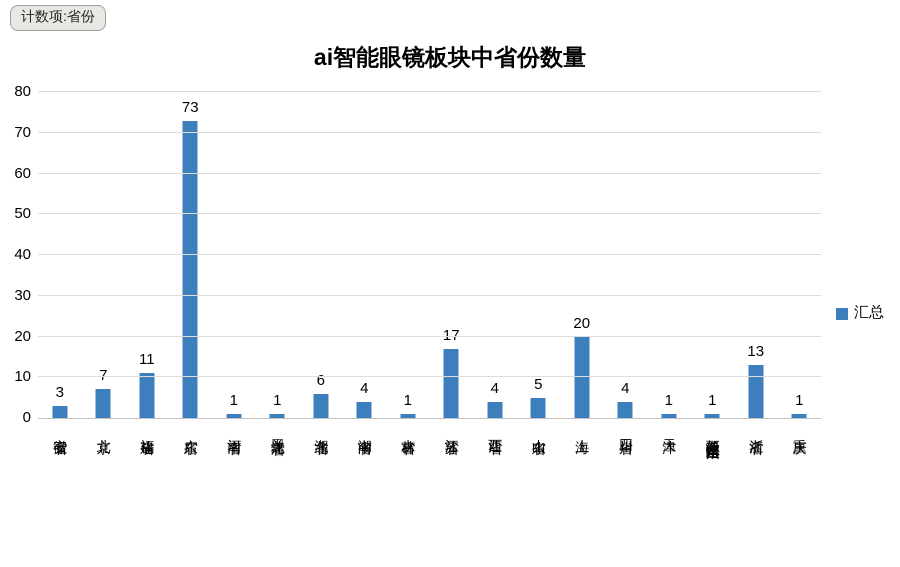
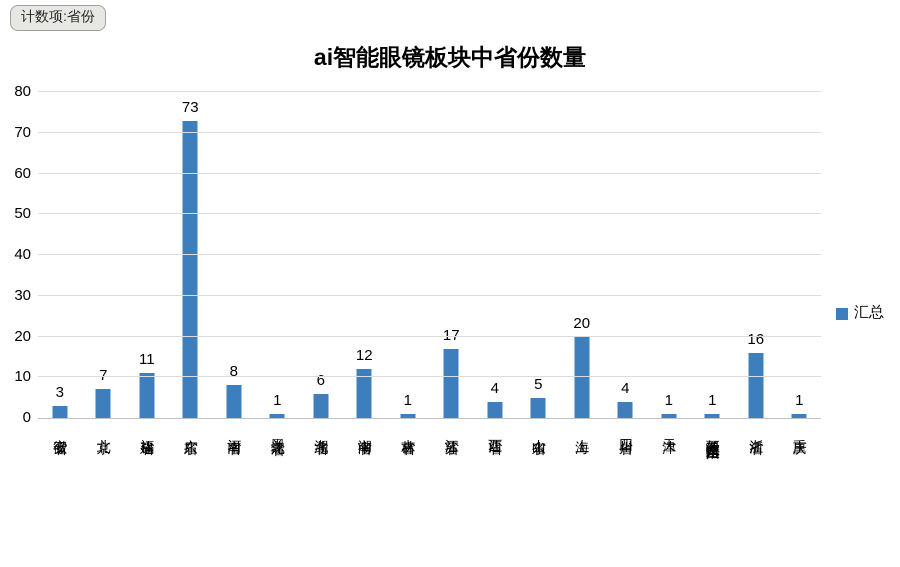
河南省: 1 -> 8
湖南省: 4 -> 12
浙江省: 13 -> 16
